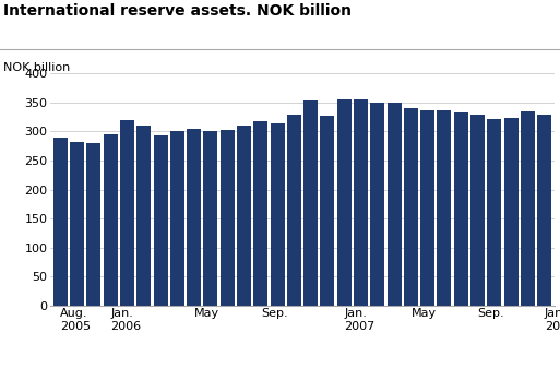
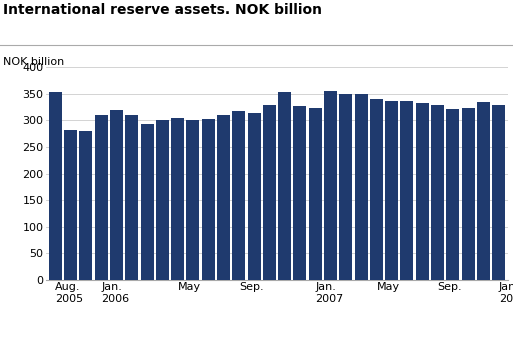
Aug. 2005: 289 -> 354
Jan. 2006: 295 -> 310
Jan. 2007: 356 -> 324
